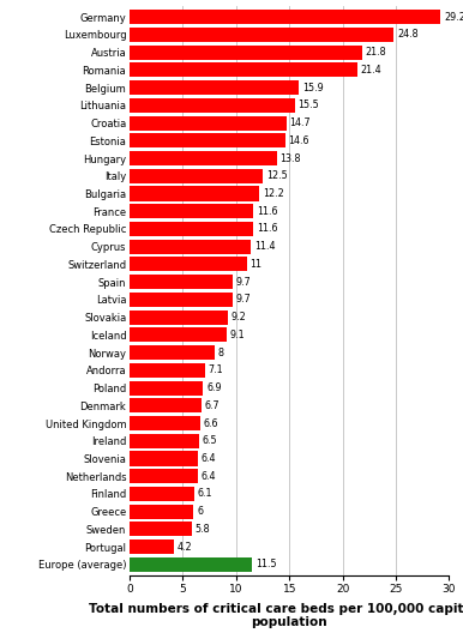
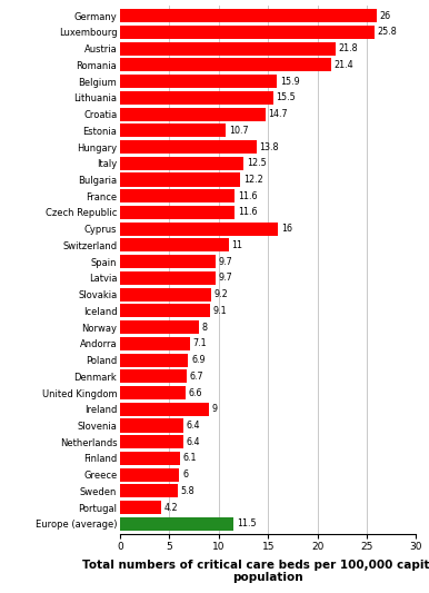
Germany: 29.2 -> 26.0
Luxembourg: 24.8 -> 25.8
Estonia: 14.6 -> 10.7
Cyprus: 11.4 -> 16
Ireland: 6.5 -> 9
